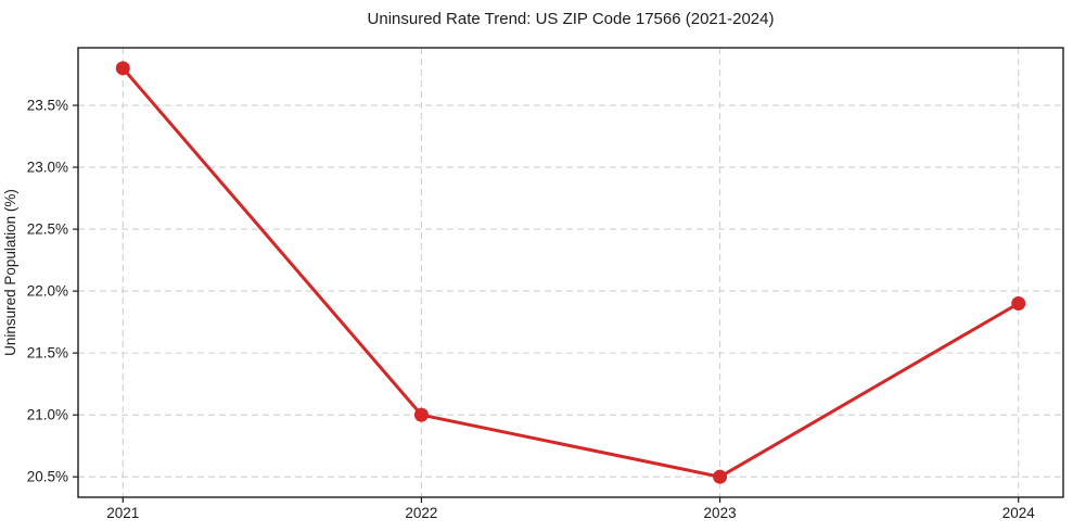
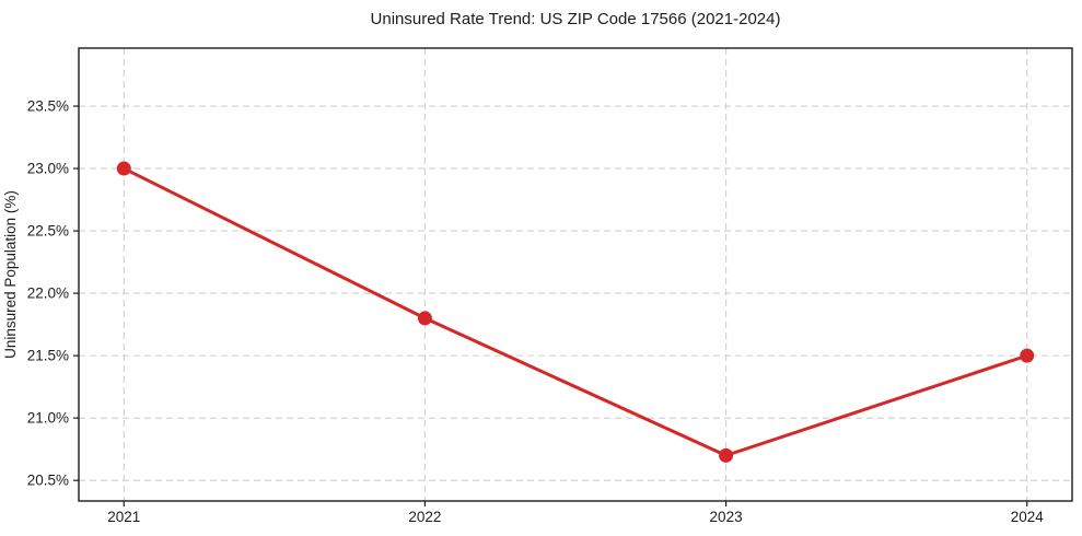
2021: 23.8% -> 23.0%
2022: 21.0% -> 21.8%
2023: 20.5% -> 20.7%
2024: 21.9% -> 21.5%
